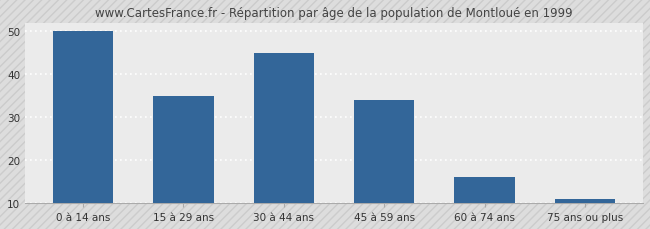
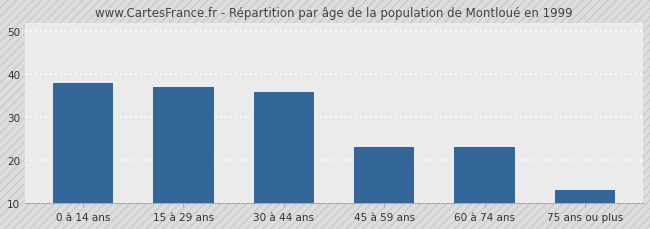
0 à 14 ans: 50 -> 38
15 à 29 ans: 35 -> 37
30 à 44 ans: 45 -> 36
45 à 59 ans: 34 -> 23
60 à 74 ans: 16 -> 23
75 ans ou plus: 11 -> 13
